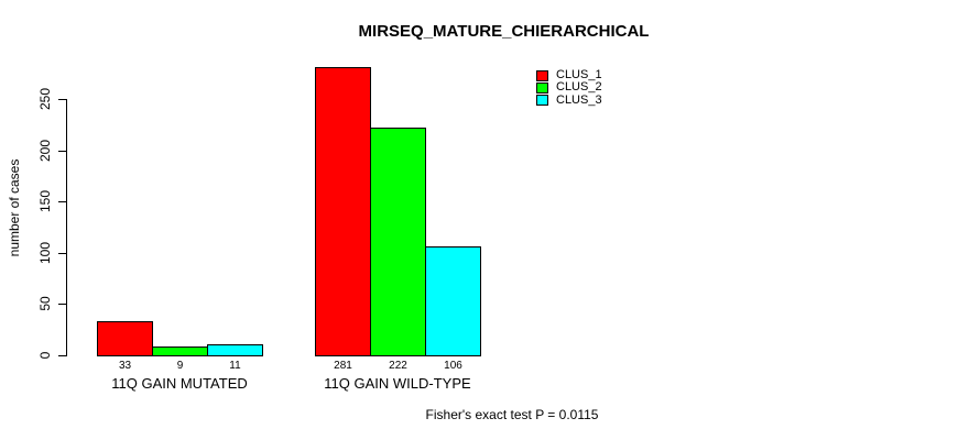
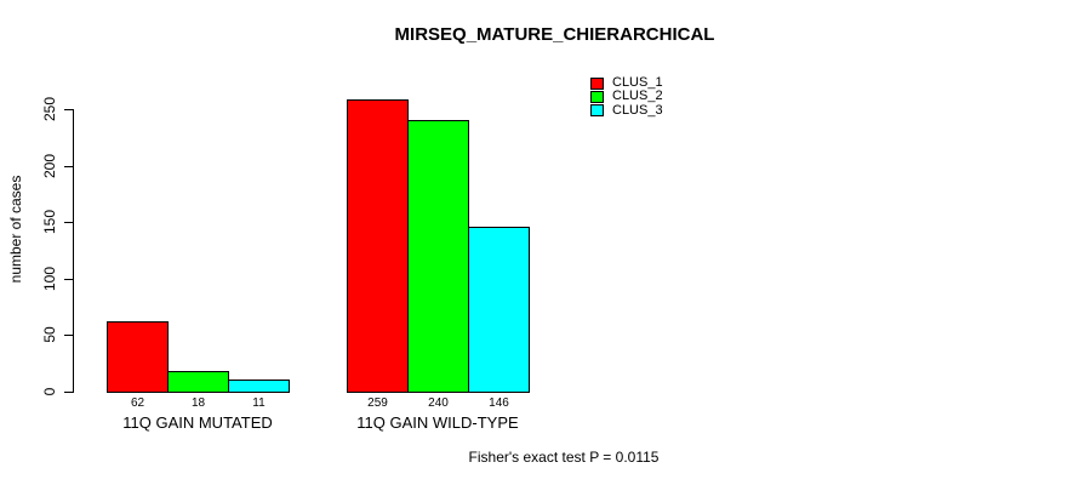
CLUS_1/11Q GAIN MUTATED: 33 -> 62
CLUS_2/11Q GAIN MUTATED: 9 -> 18
CLUS_1/11Q GAIN WILD-TYPE: 281 -> 259
CLUS_2/11Q GAIN WILD-TYPE: 222 -> 240
CLUS_3/11Q GAIN WILD-TYPE: 106 -> 146
